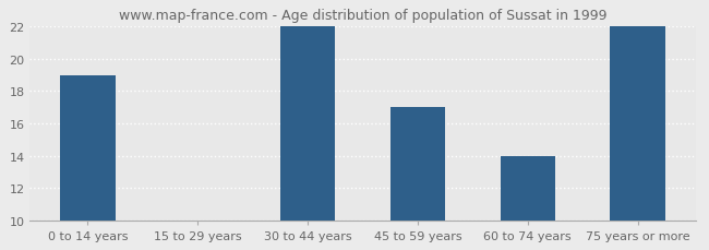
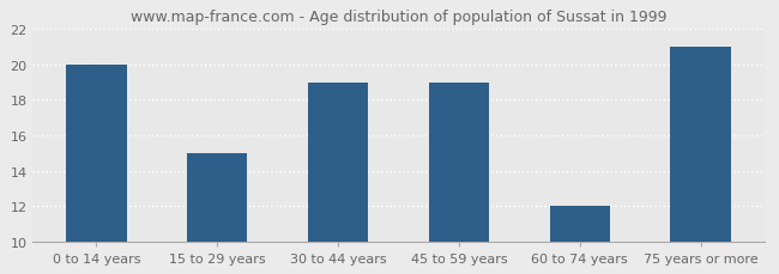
0 to 14 years: 19 -> 20
15 to 29 years: 10 -> 15
30 to 44 years: 22 -> 19
45 to 59 years: 17 -> 19
60 to 74 years: 14 -> 12
75 years or more: 22 -> 21
